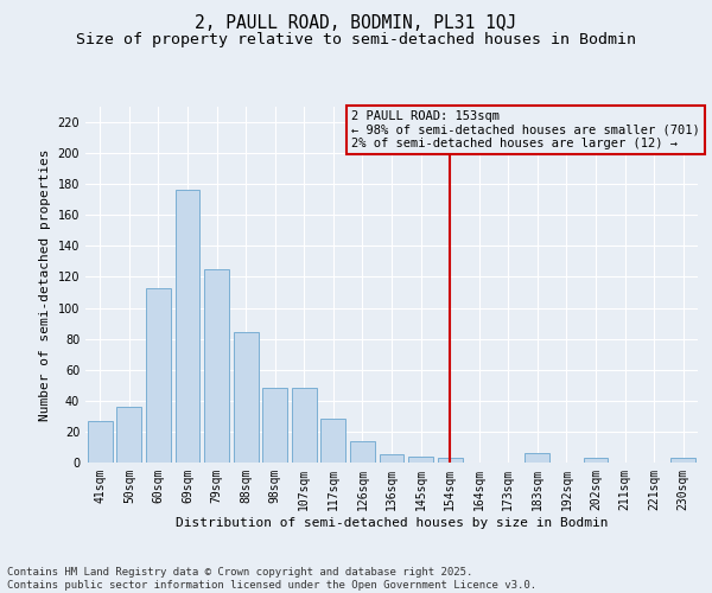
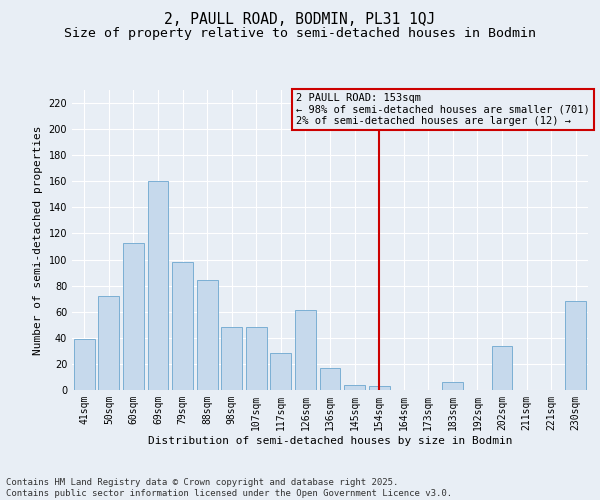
41sqm: 27 -> 39
50sqm: 36 -> 72
69sqm: 176 -> 160
79sqm: 125 -> 98
126sqm: 14 -> 61
136sqm: 5 -> 17
202sqm: 3 -> 34
230sqm: 3 -> 68
